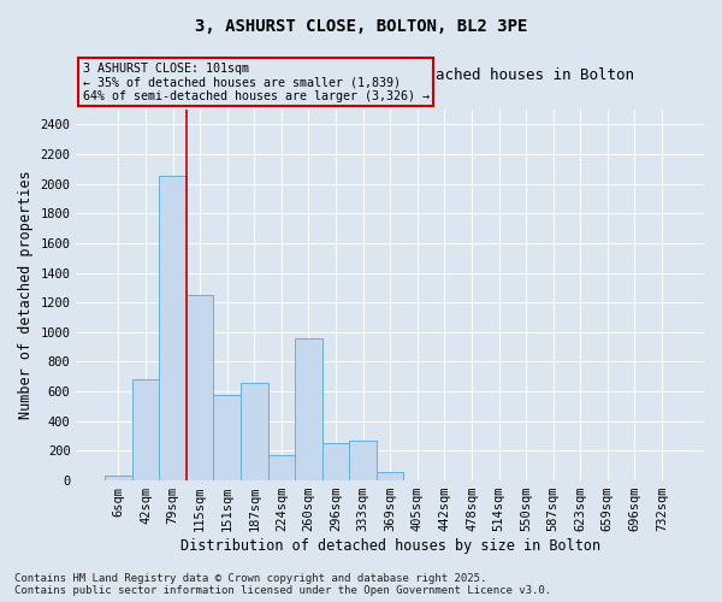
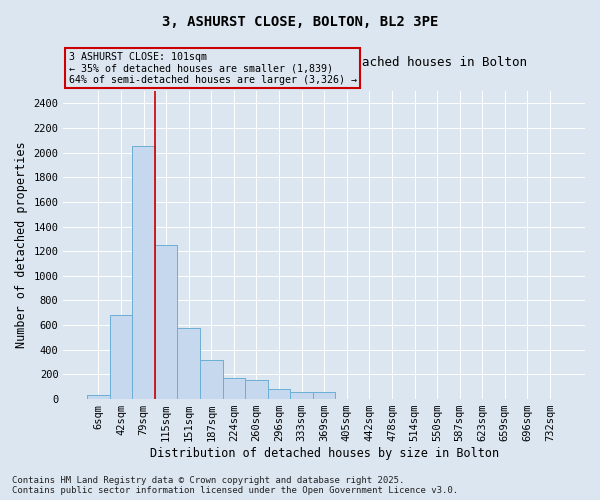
187sqm: 660 -> 320
260sqm: 960 -> 160
296sqm: 250 -> 80
333sqm: 270 -> 60
